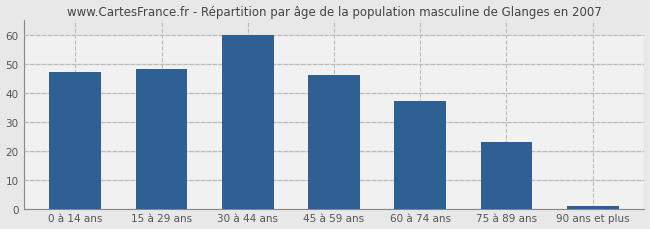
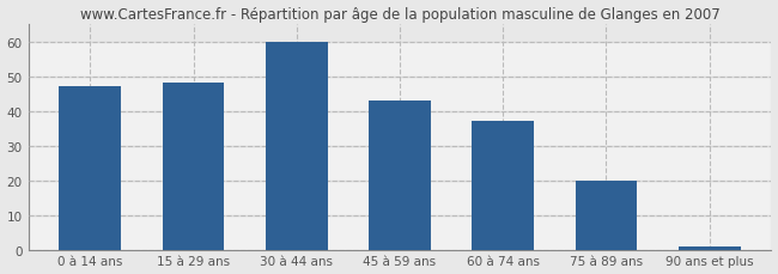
45 à 59 ans: 46 -> 43
75 à 89 ans: 23 -> 20
